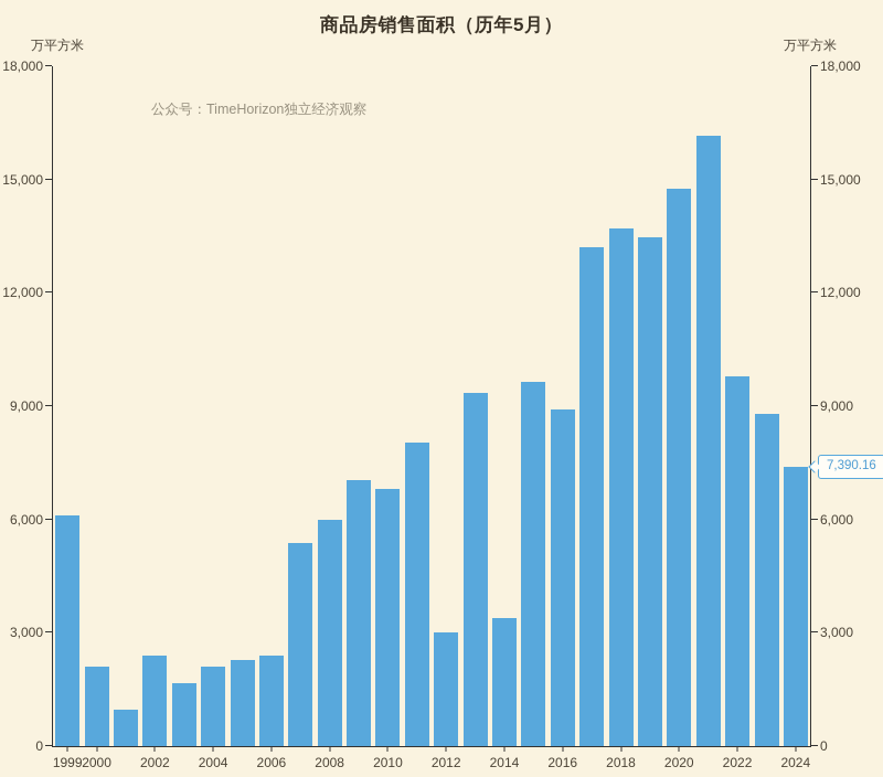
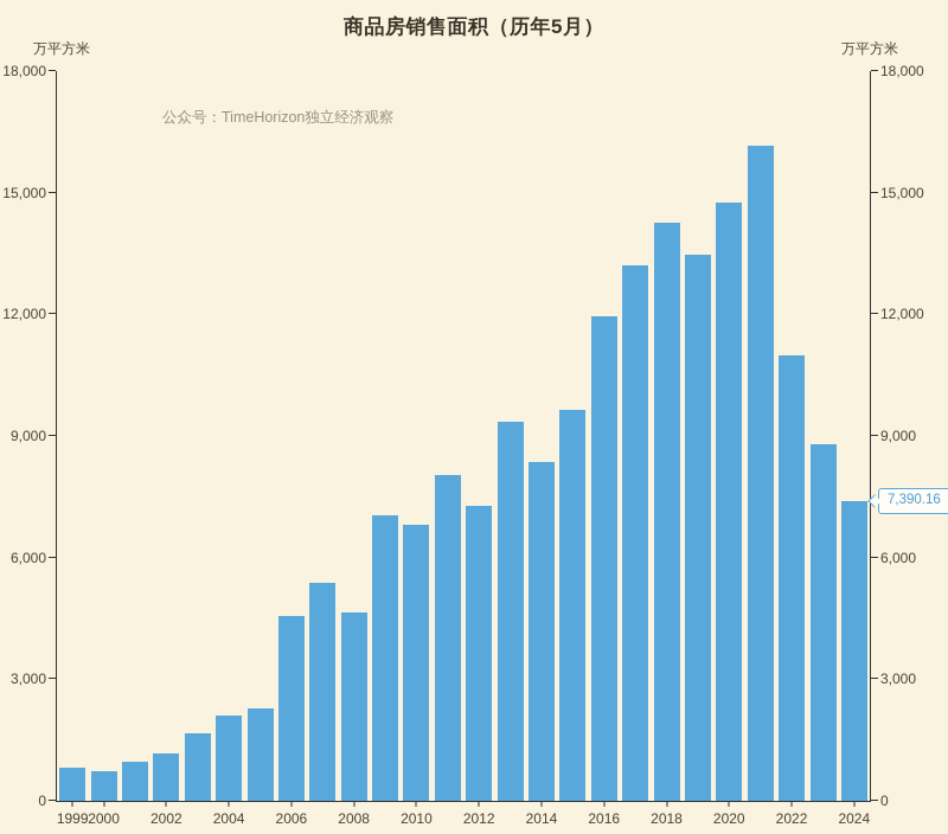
1999: 6100 -> 800
2000: 2100 -> 700
2002: 2400 -> 1200
2006: 2400 -> 4600
2008: 6000 -> 4600
2012: 3000 -> 7300
2014: 3400 -> 8400
2016: 8900 -> 12000
2018: 13700 -> 14300
2022: 9800 -> 11000
